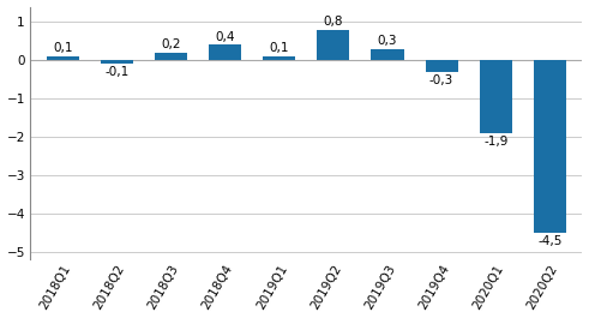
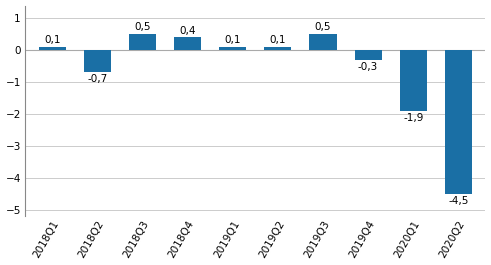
2018Q2: -0,1 -> -0,7
2018Q3: 0,2 -> 0,5
2019Q2: 0,8 -> 0,1
2019Q3: 0,3 -> 0,5
